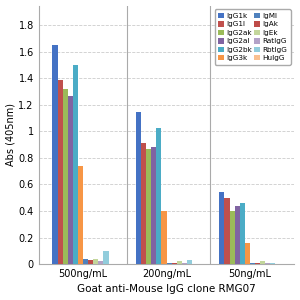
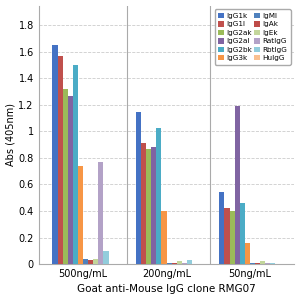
IgG1l/500ng/mL: 1.39 -> 1.57
RatIgG/500ng/mL: 0.02 -> 0.77
IgG1l/50ng/mL: 0.50 -> 0.42
IgG2al/50ng/mL: 0.44 -> 1.19
